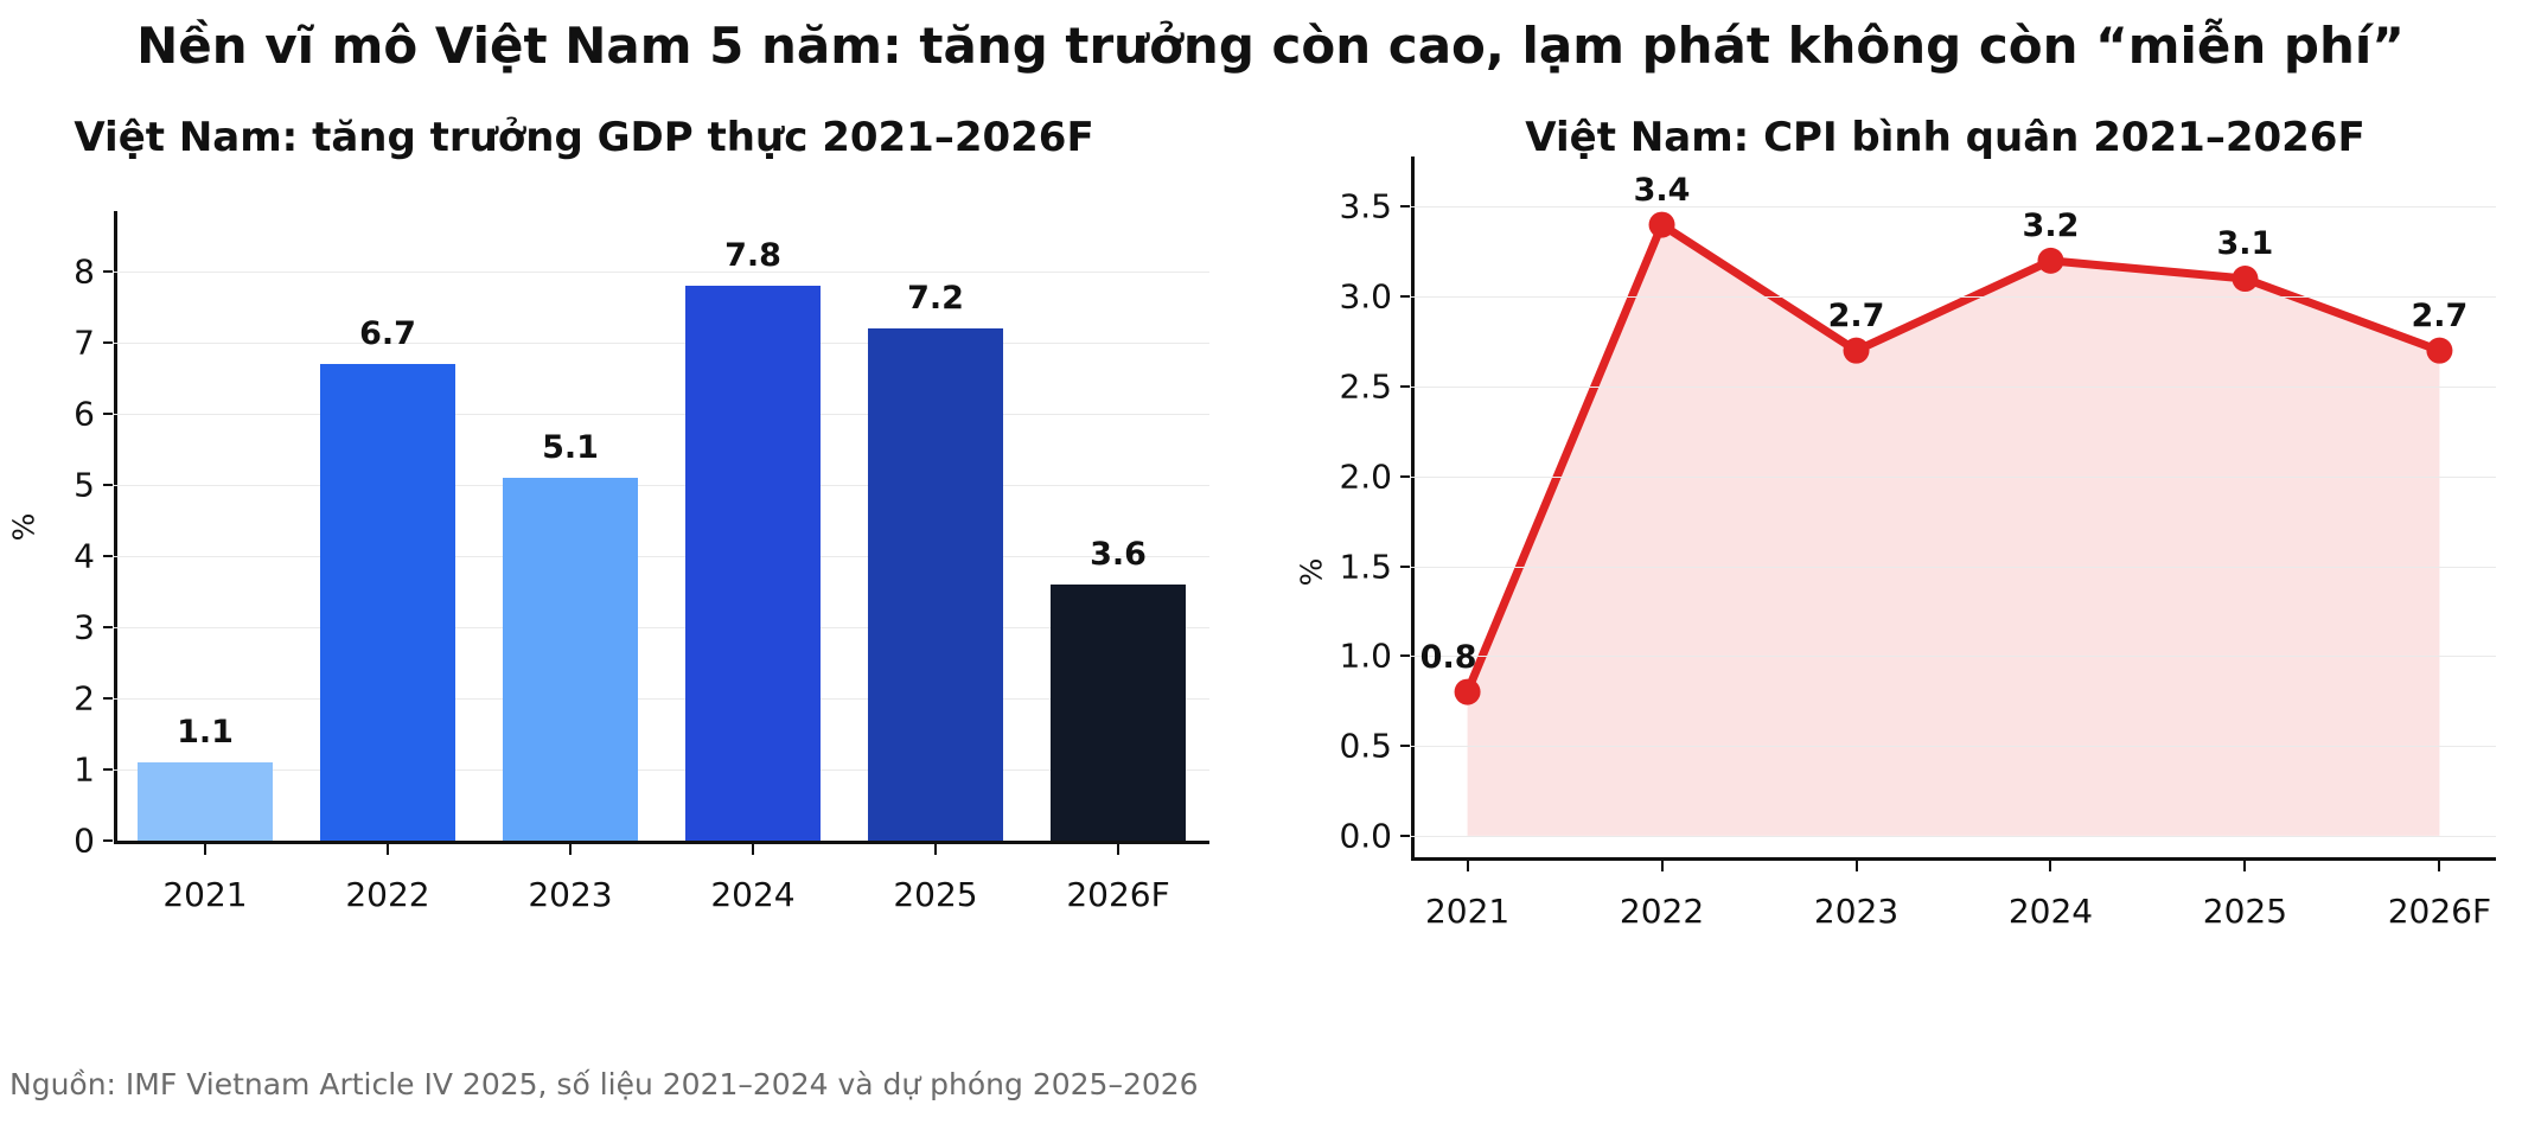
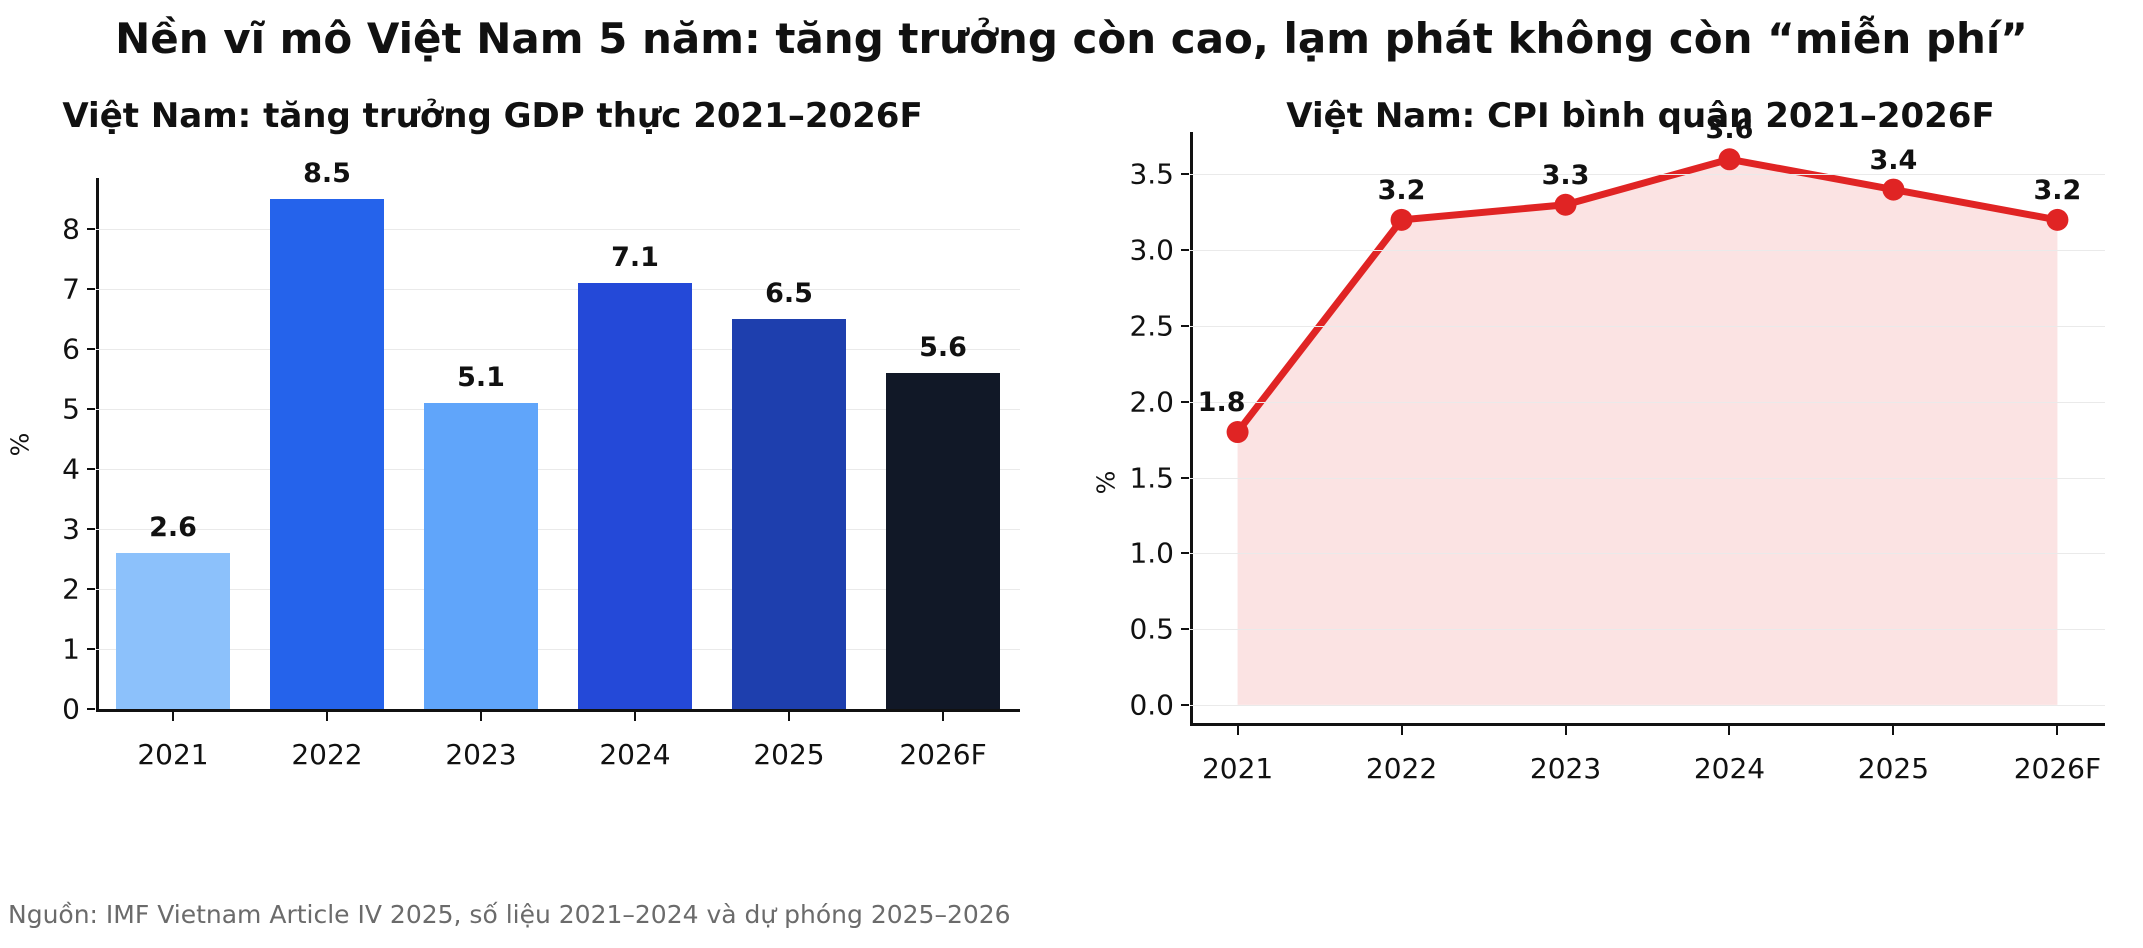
Việt Nam: tăng trưởng GDP thực 2021–2026F/2021: 1.1 -> 2.6
Việt Nam: tăng trưởng GDP thực 2021–2026F/2022: 6.7 -> 8.5
Việt Nam: tăng trưởng GDP thực 2021–2026F/2024: 7.8 -> 7.1
Việt Nam: tăng trưởng GDP thực 2021–2026F/2025: 7.2 -> 6.5
Việt Nam: tăng trưởng GDP thực 2021–2026F/2026F: 3.6 -> 5.6
Việt Nam: CPI bình quân 2021–2026F/2021: 0.8 -> 1.8
Việt Nam: CPI bình quân 2021–2026F/2022: 3.4 -> 3.2
Việt Nam: CPI bình quân 2021–2026F/2023: 2.7 -> 3.3
Việt Nam: CPI bình quân 2021–2026F/2024: 3.2 -> 3.6
Việt Nam: CPI bình quân 2021–2026F/2025: 3.1 -> 3.4
Việt Nam: CPI bình quân 2021–2026F/2026F: 2.7 -> 3.2
